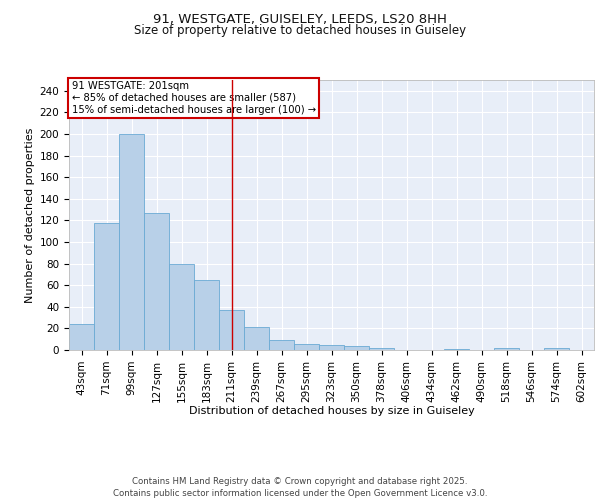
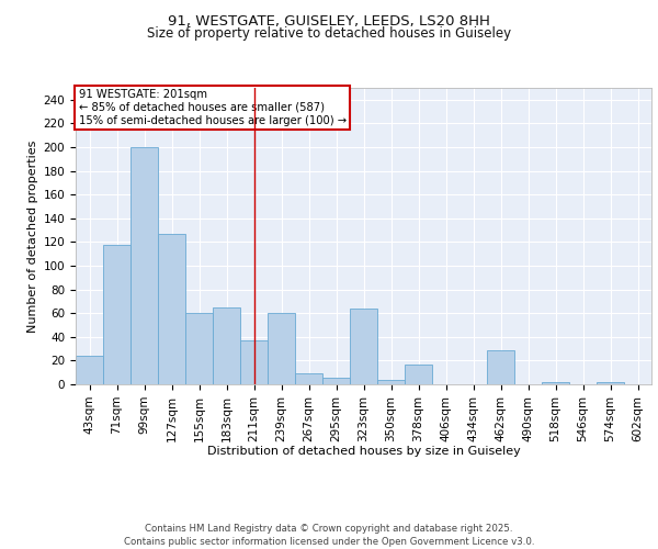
155sqm: 80 -> 60
239sqm: 21 -> 60
323sqm: 5 -> 64
378sqm: 2 -> 17
462sqm: 1 -> 29
